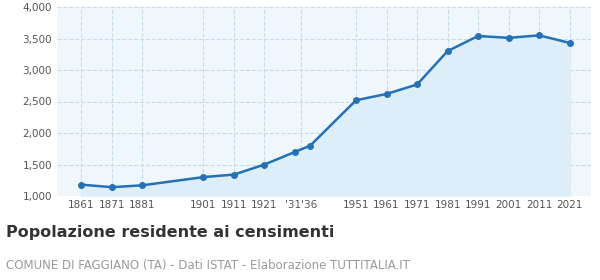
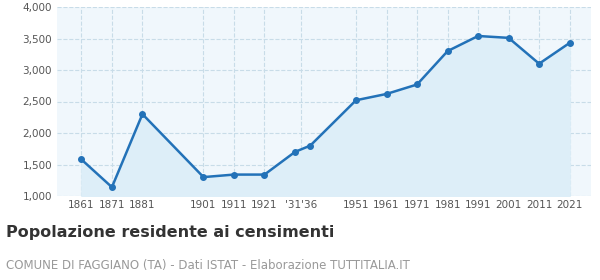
1861: 1,180 -> 1,580
1881: 1,170 -> 2,300
1921: 1,500 -> 1,340
2011: 3,550 -> 3,100
